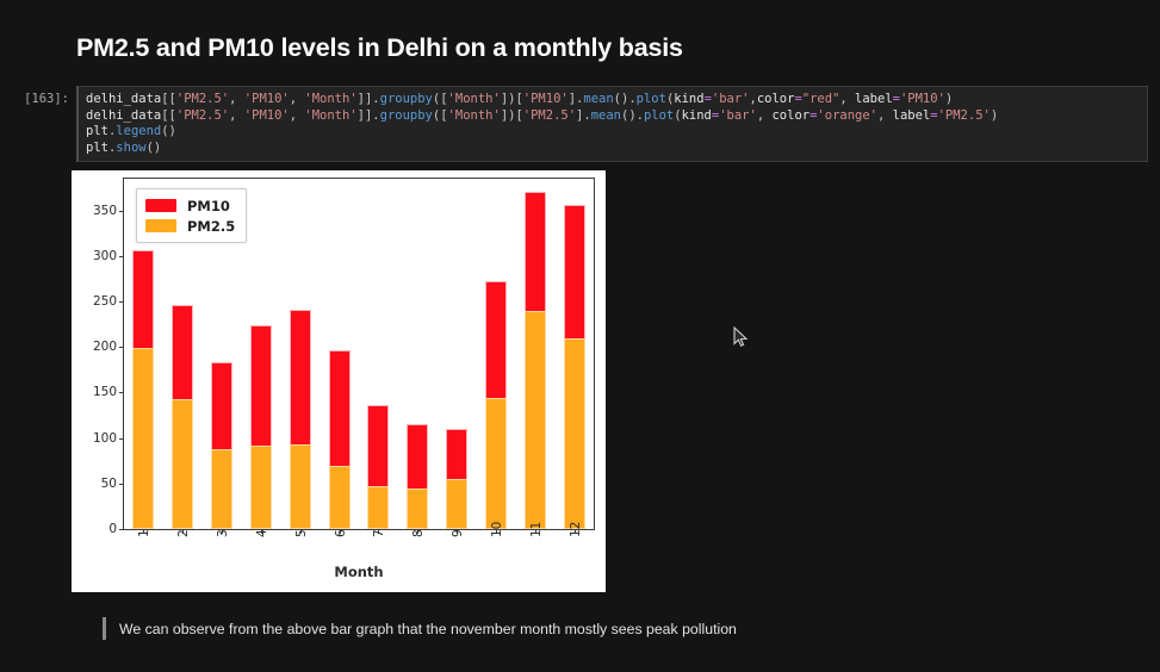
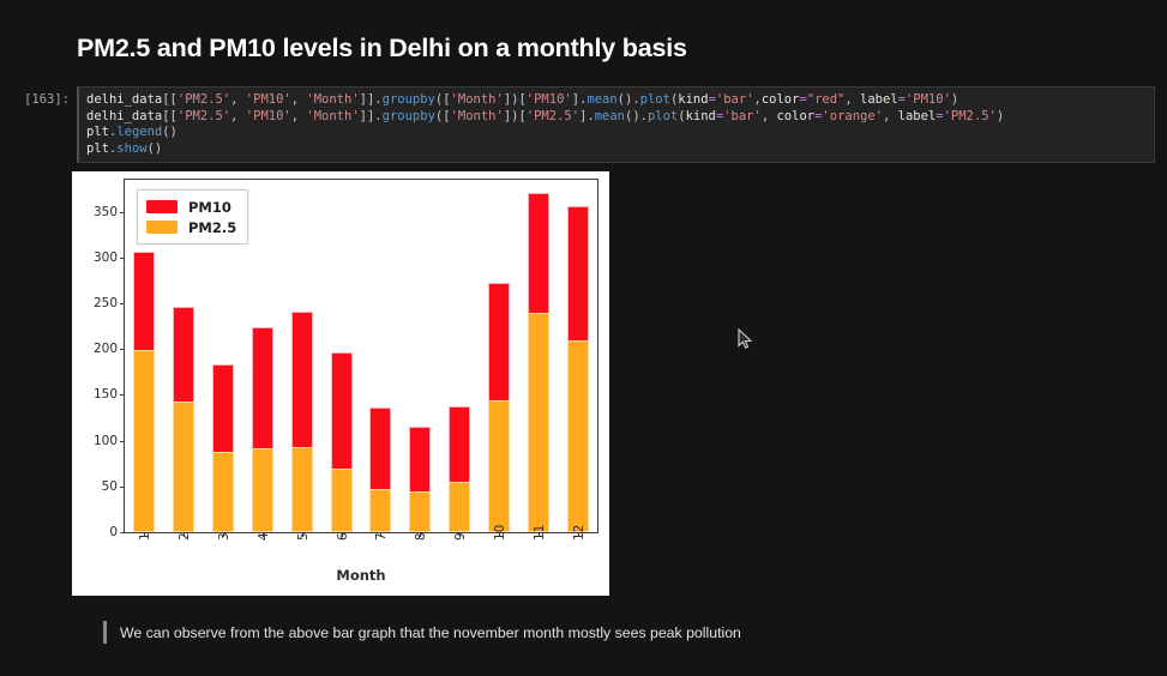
PM10/9: 110 -> 140
